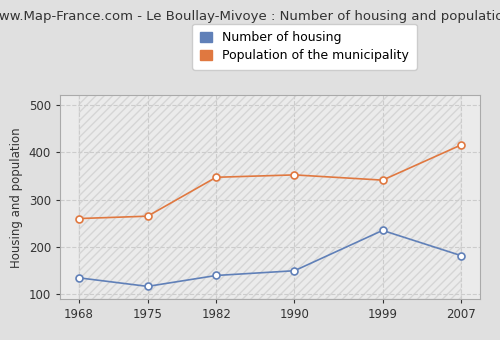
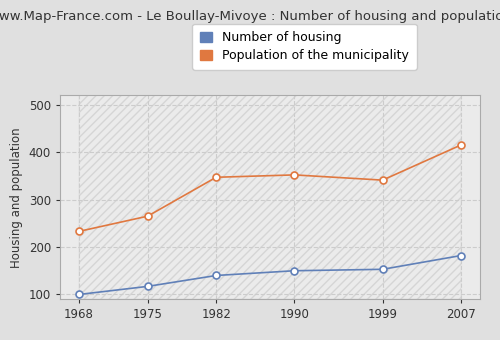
Number of housing/1968: 135 -> 100
Population of the municipality/1968: 260 -> 233
Number of housing/1999: 235 -> 153
